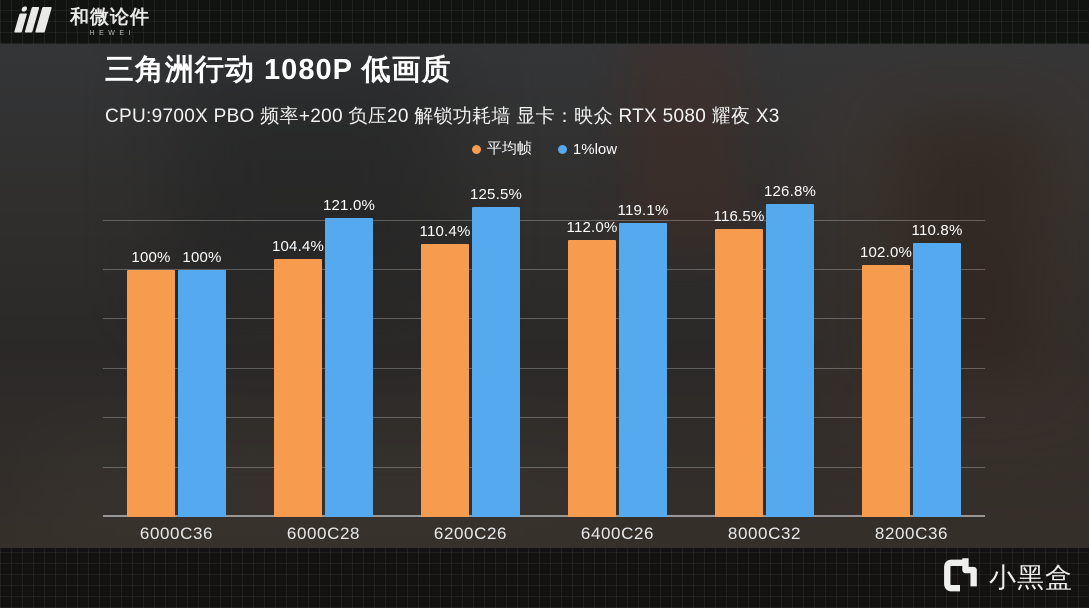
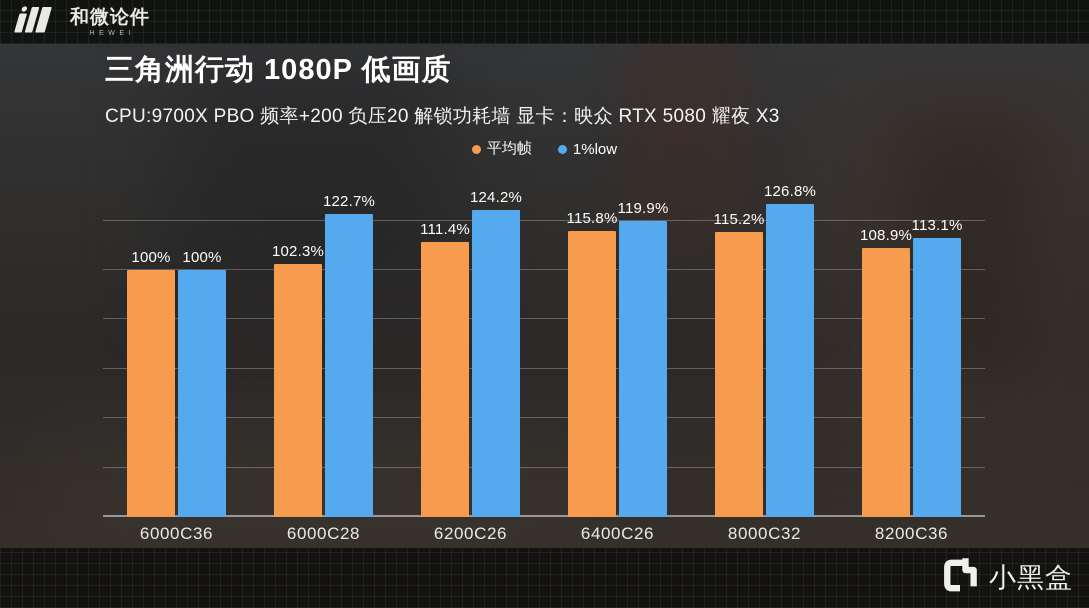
平均帧/6000C28: 104.4% -> 102.3%
1%low/6000C28: 121.0% -> 122.7%
平均帧/6200C26: 110.4% -> 111.4%
1%low/6200C26: 125.5% -> 124.2%
平均帧/6400C26: 112.0% -> 115.8%
1%low/6400C26: 119.1% -> 119.9%
平均帧/8000C32: 116.5% -> 115.2%
平均帧/8200C36: 102.0% -> 108.9%
1%low/8200C36: 110.8% -> 113.1%
